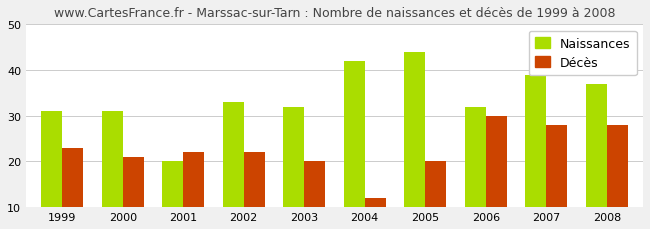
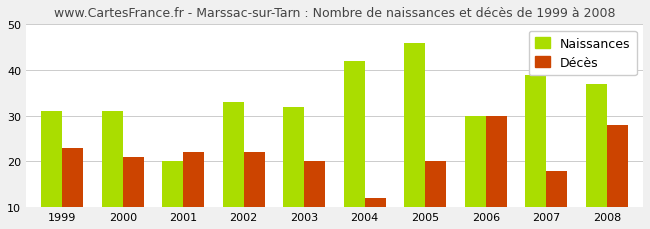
Naissances/2005: 44 -> 46
Naissances/2006: 32 -> 30
Décès/2007: 28 -> 18
